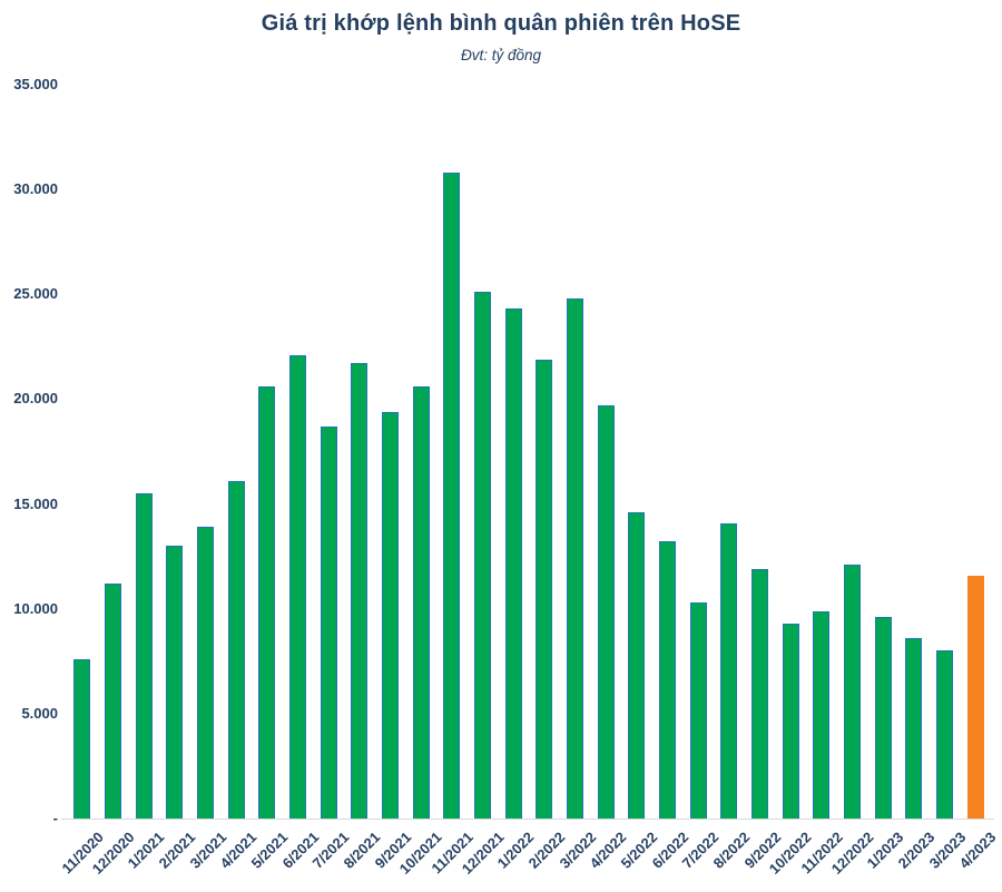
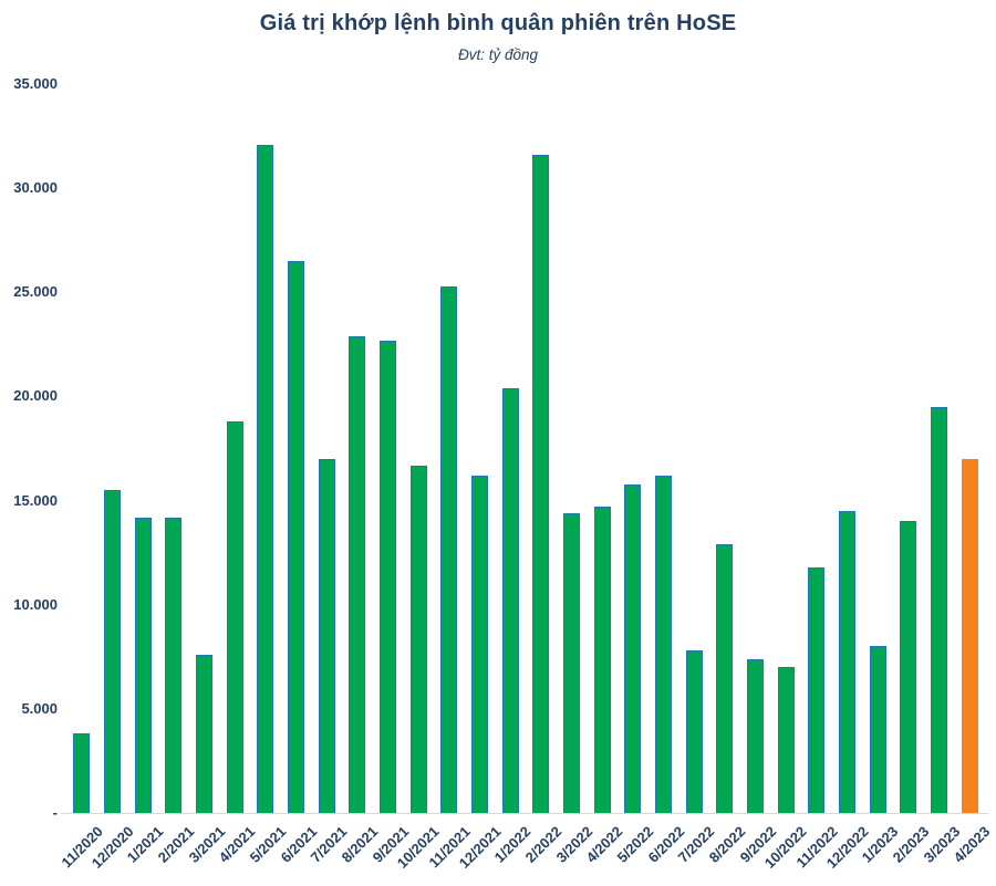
11/2020: 7600 -> 3800
12/2020: 11200 -> 15500
1/2021: 15500 -> 14200
2/2021: 13000 -> 14200
3/2021: 13900 -> 7600
4/2021: 16100 -> 18800
5/2021: 20600 -> 32100
6/2021: 22100 -> 26500
7/2021: 18700 -> 17000
8/2021: 21700 -> 22900
9/2021: 19400 -> 22700
10/2021: 20600 -> 16700
11/2021: 30800 -> 25300
12/2021: 25100 -> 16200
1/2022: 24300 -> 20400
2/2022: 21900 -> 31600
3/2022: 24800 -> 14400
4/2022: 19700 -> 14700
5/2022: 14600 -> 15800
6/2022: 13200 -> 16200
7/2022: 10300 -> 7800
8/2022: 14100 -> 12900
9/2022: 11900 -> 7400
10/2022: 9300 -> 7000
11/2022: 9900 -> 11800
12/2022: 12100 -> 14500
1/2023: 9600 -> 8000
2/2023: 8600 -> 14000
3/2023: 8000 -> 19500
4/2023: 11600 -> 17000
